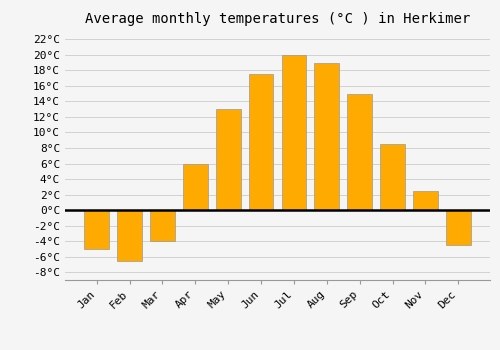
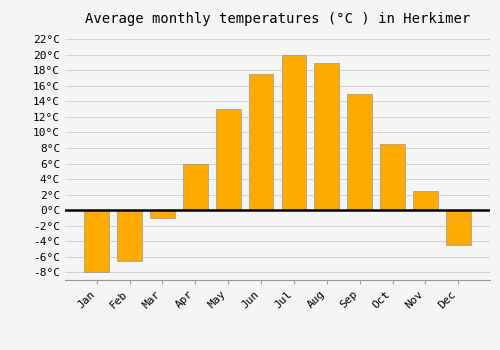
Jan: -5.0°C -> -8.0°C
Mar: -4.0°C -> -1.0°C
